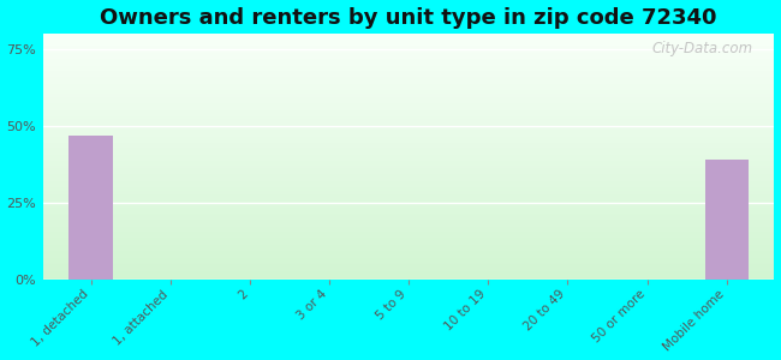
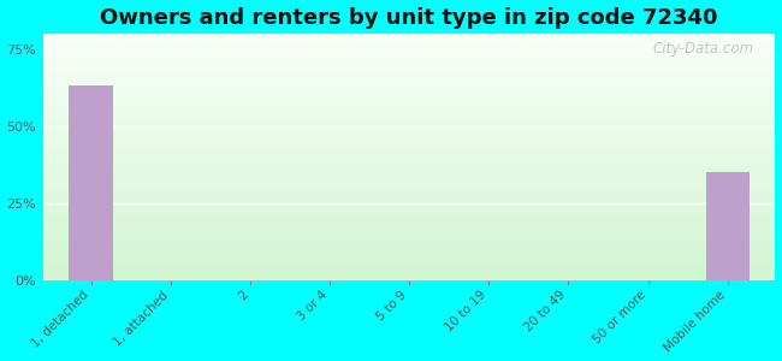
1, detached: 47% -> 63%
Mobile home: 39% -> 35%
